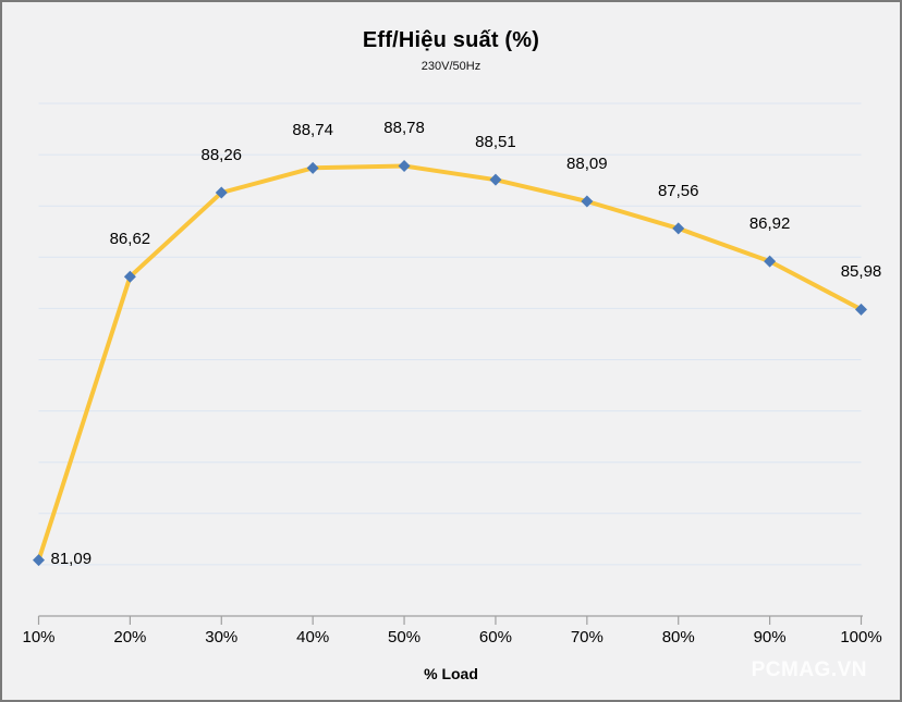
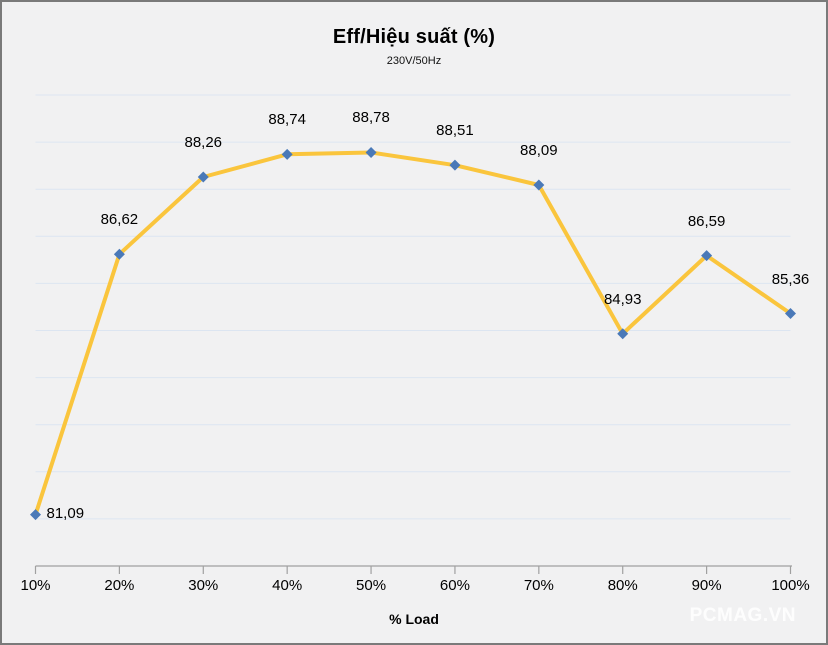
80%: 87,56 -> 84,93
90%: 86,92 -> 86,59
100%: 85,98 -> 85,36
